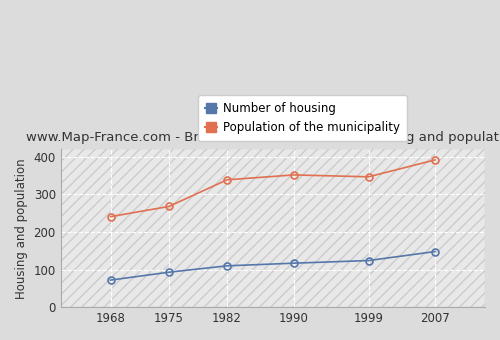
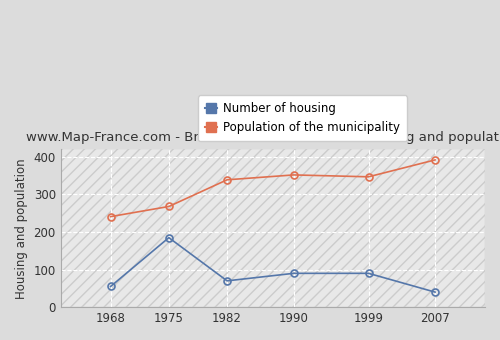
Number of housing/1968: 72 -> 55
Number of housing/1975: 93 -> 185
Number of housing/1982: 110 -> 70
Number of housing/1990: 117 -> 90
Number of housing/1999: 124 -> 90
Number of housing/2007: 148 -> 40
